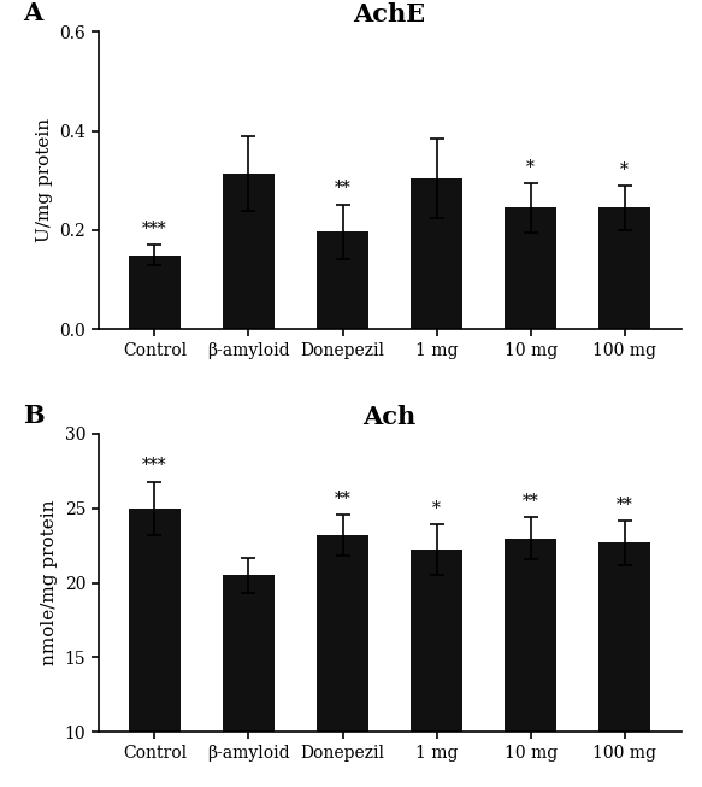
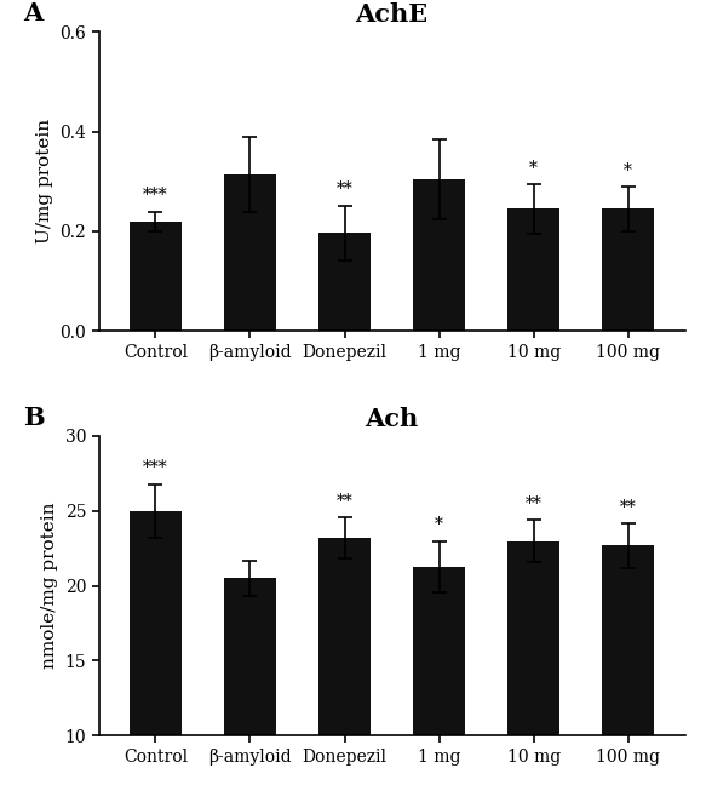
AchE/Control: 0.150 -> 0.220
Ach/1 mg: 22.2 -> 21.3
